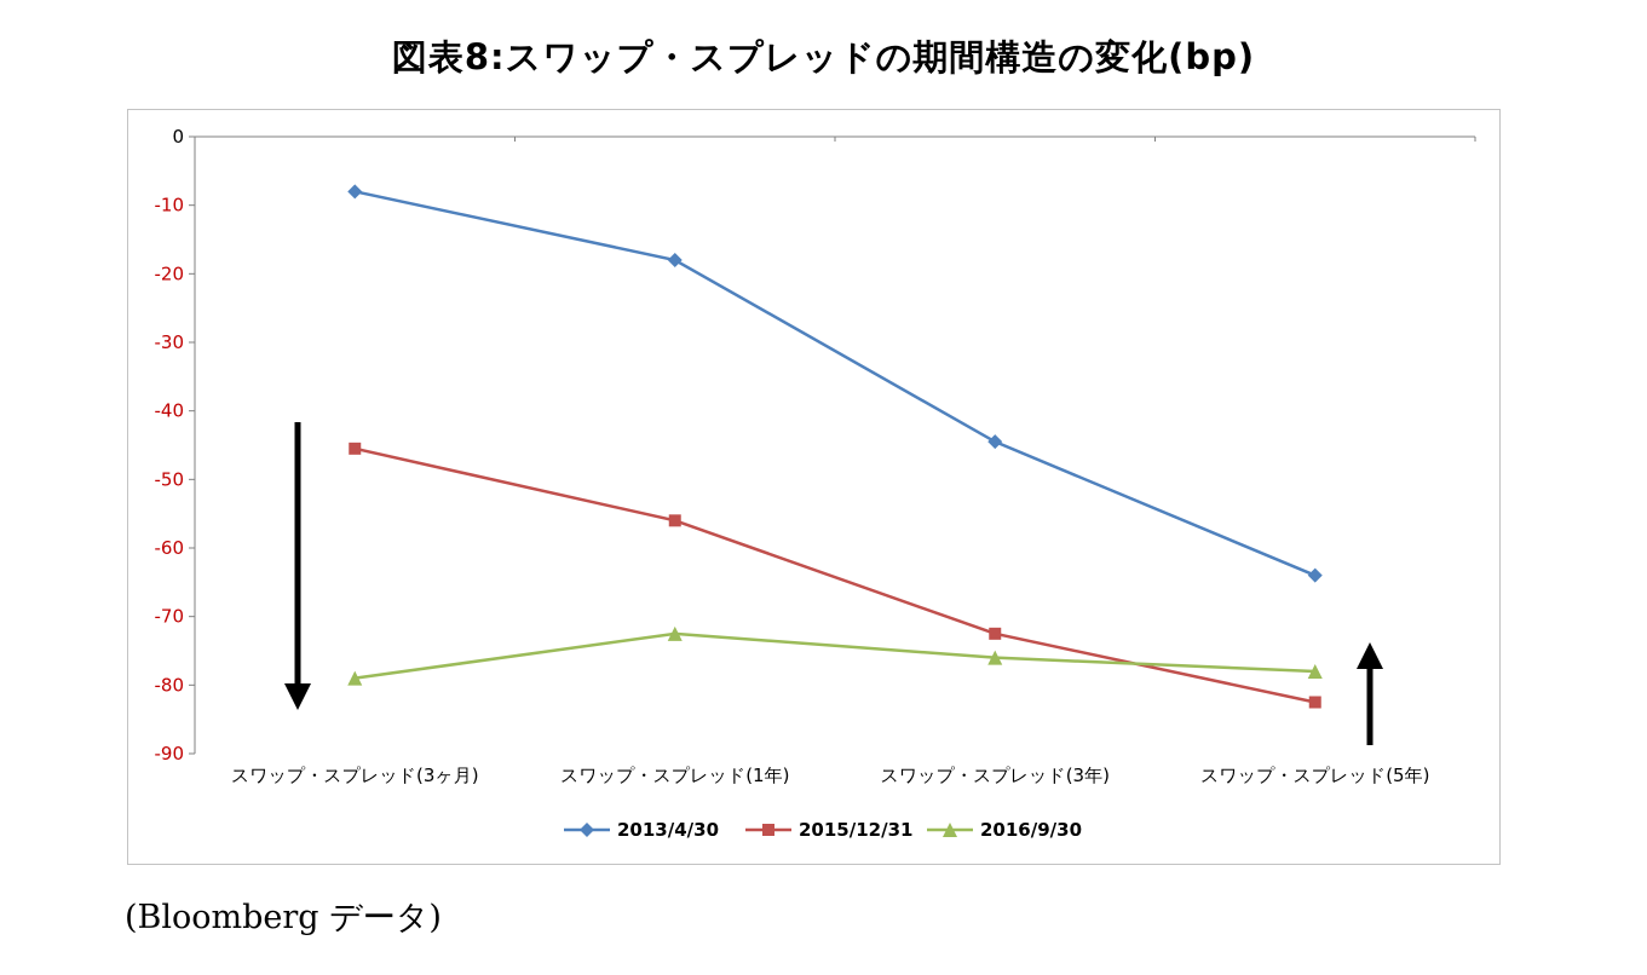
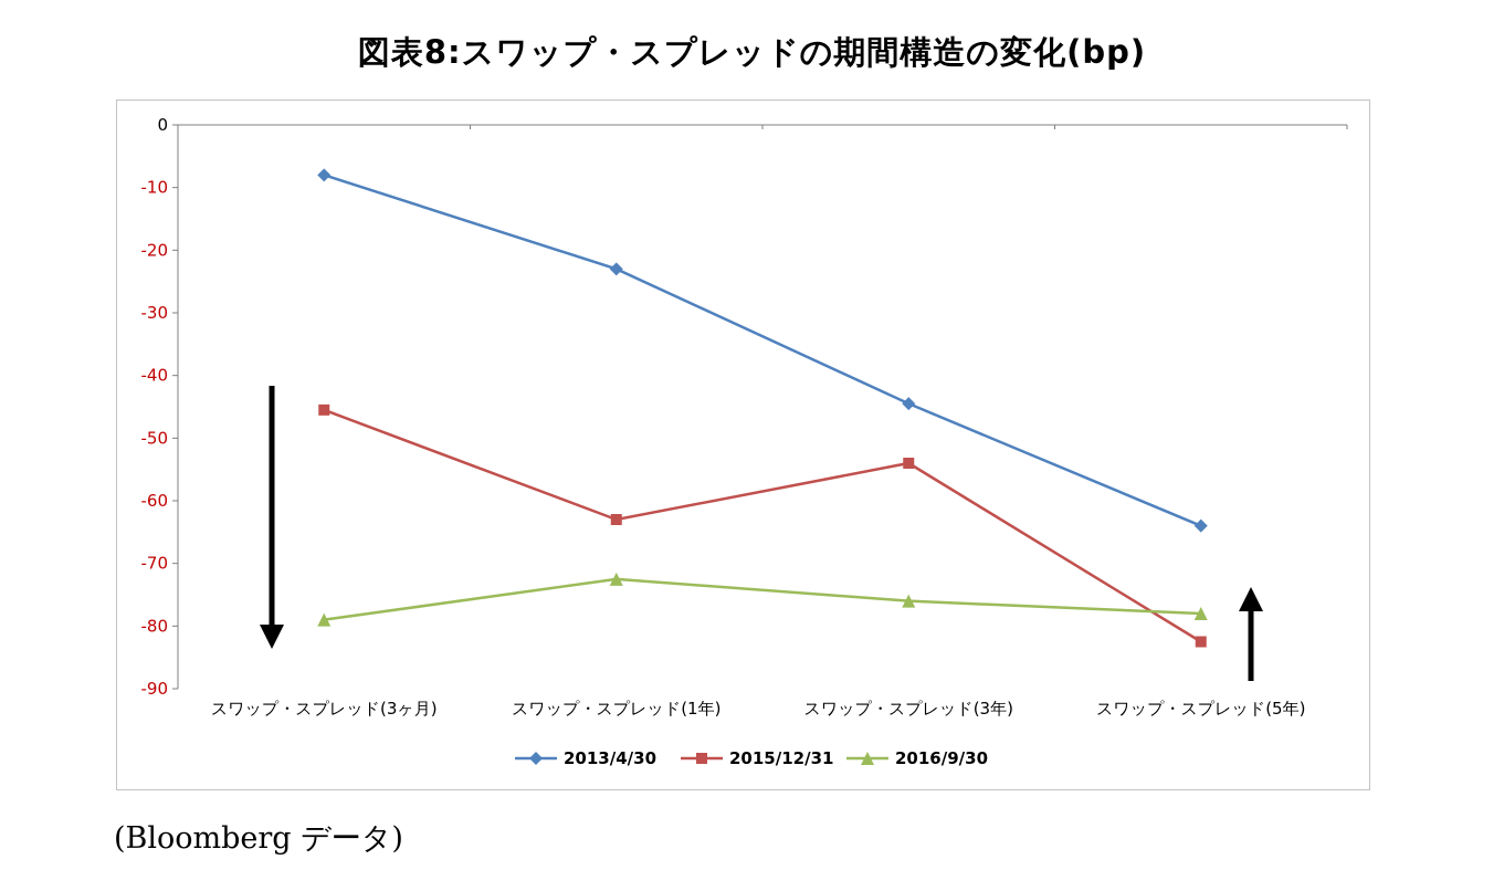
2013/4/30/スワップ・スプレッド(1年): -18 -> -23
2015/12/31/スワップ・スプレッド(1年): -56 -> -63
2015/12/31/スワップ・スプレッド(3年): -72 -> -54
